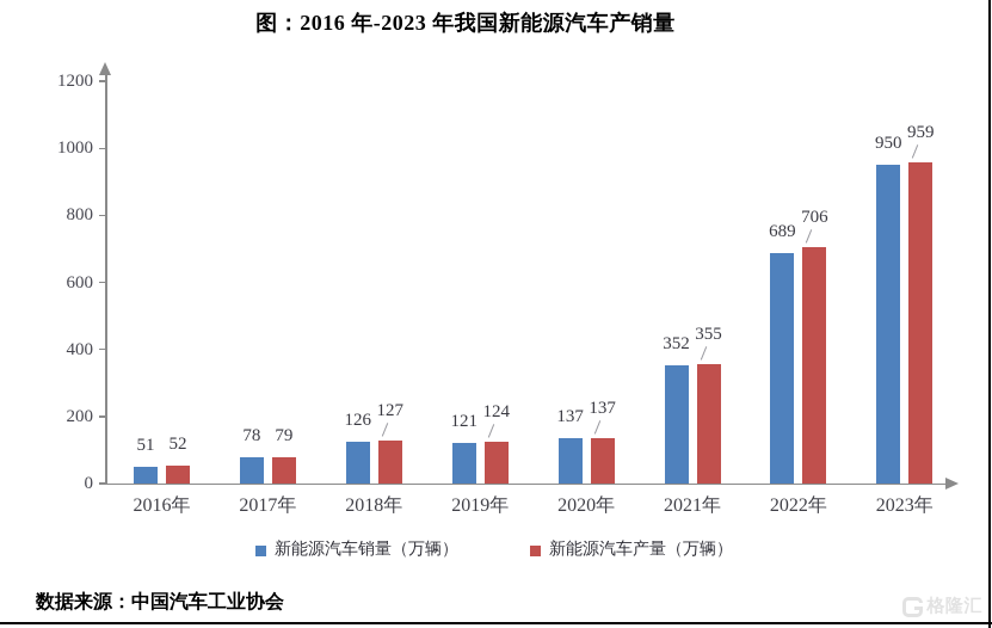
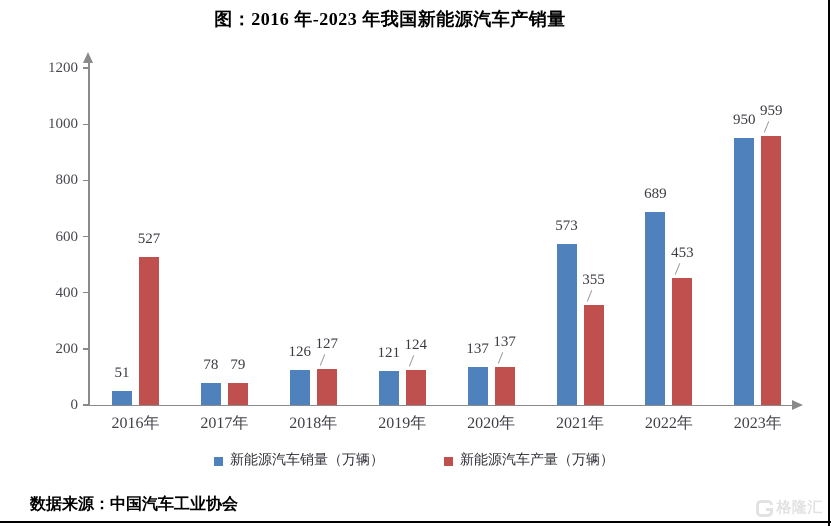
新能源汽车产量（万辆）/2016年: 52 -> 527
新能源汽车销量（万辆）/2021年: 352 -> 573
新能源汽车产量（万辆）/2022年: 706 -> 453
